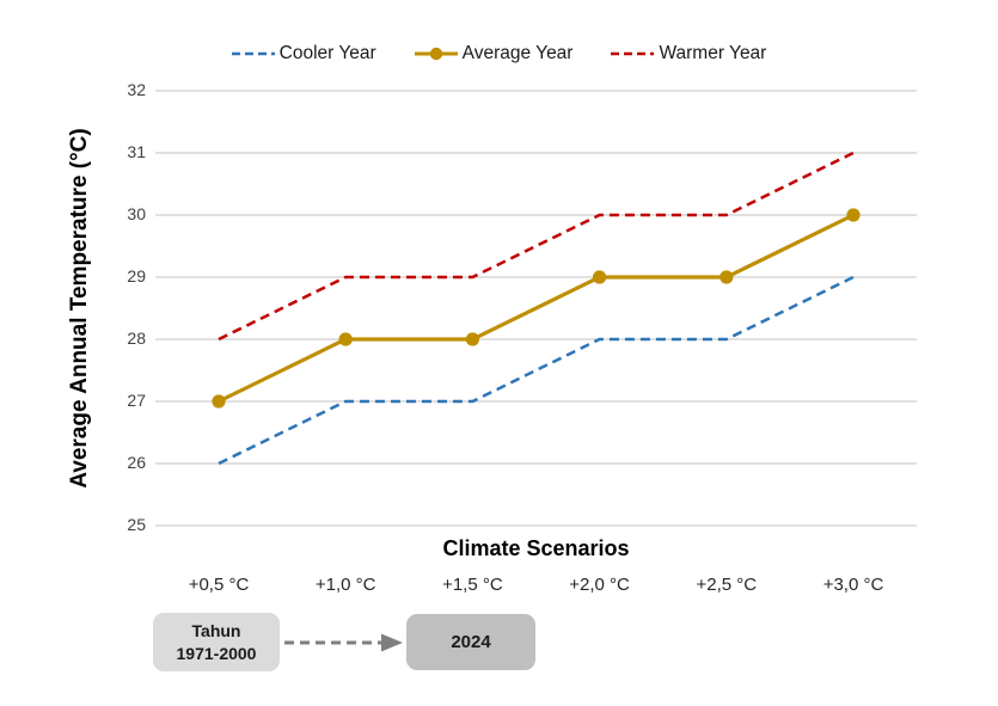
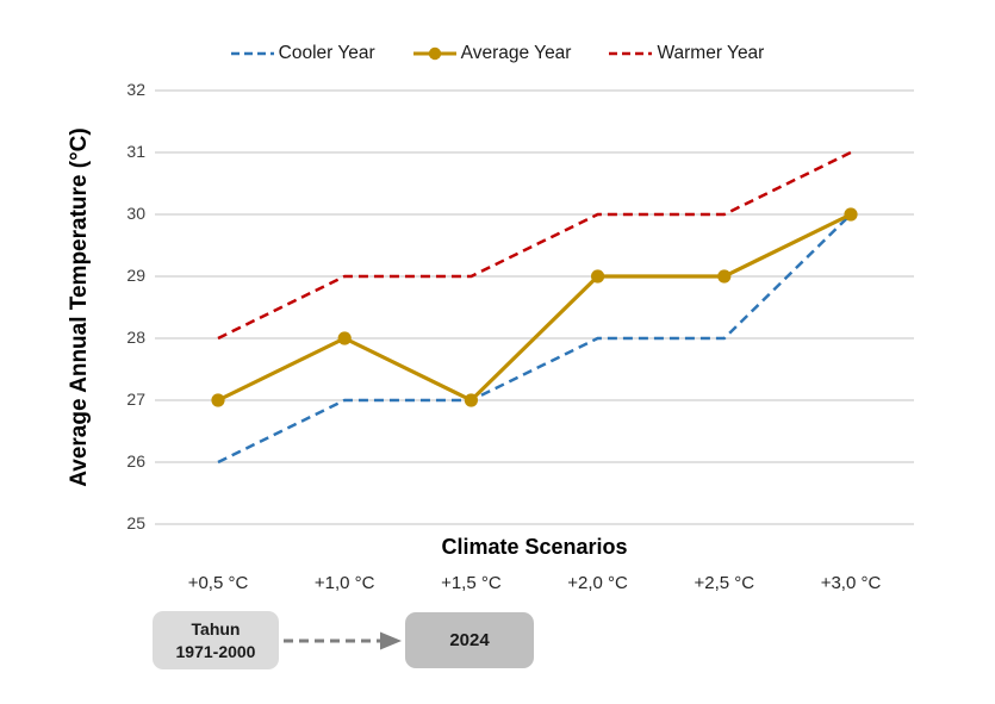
Average Year/+1,5 °C: 28 -> 27
Cooler Year/+3,0 °C: 29 -> 30
